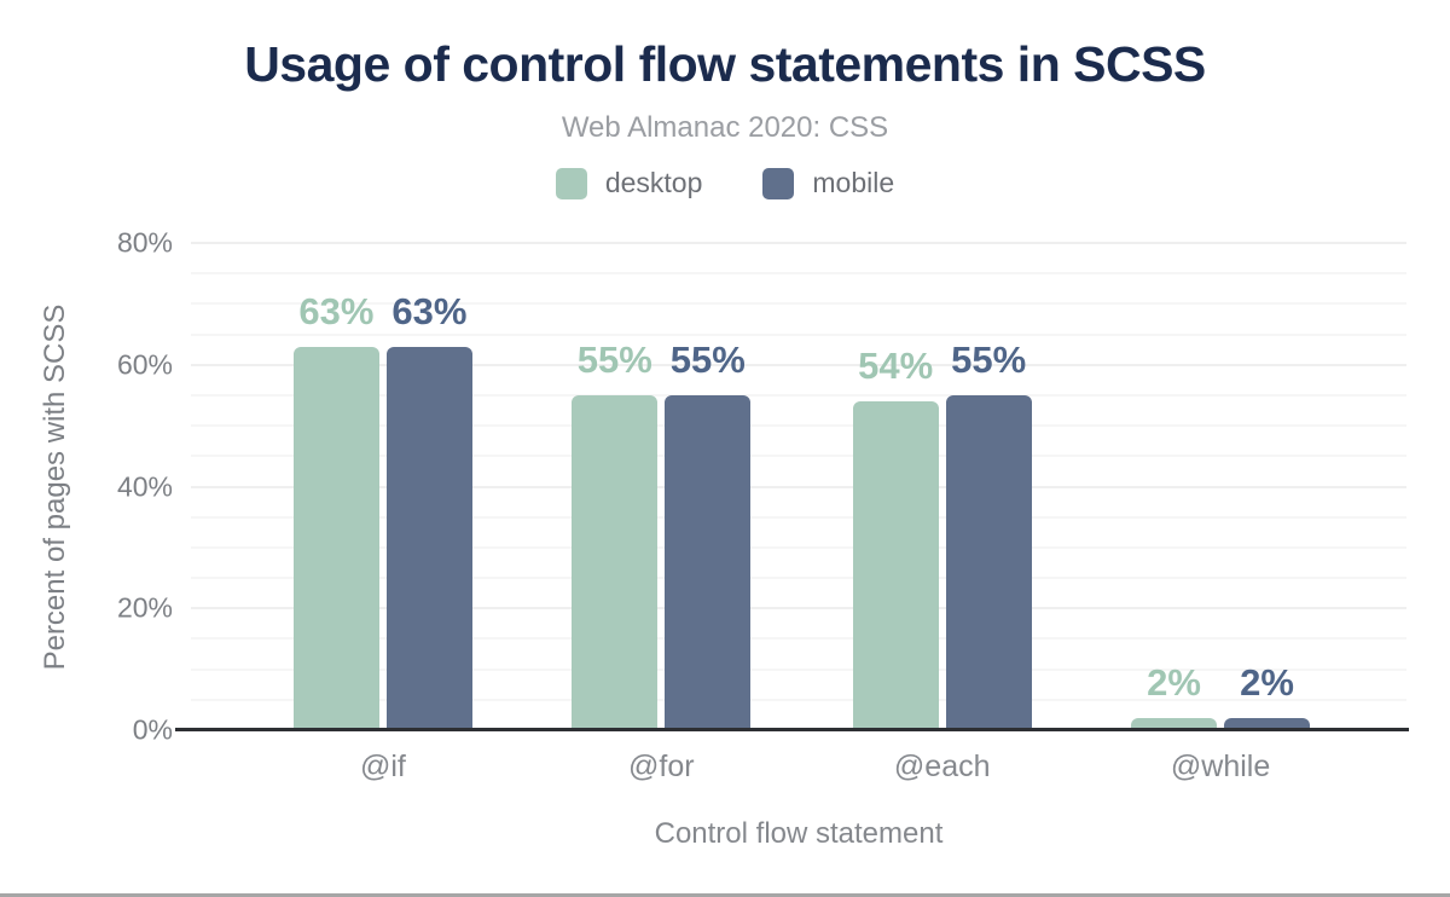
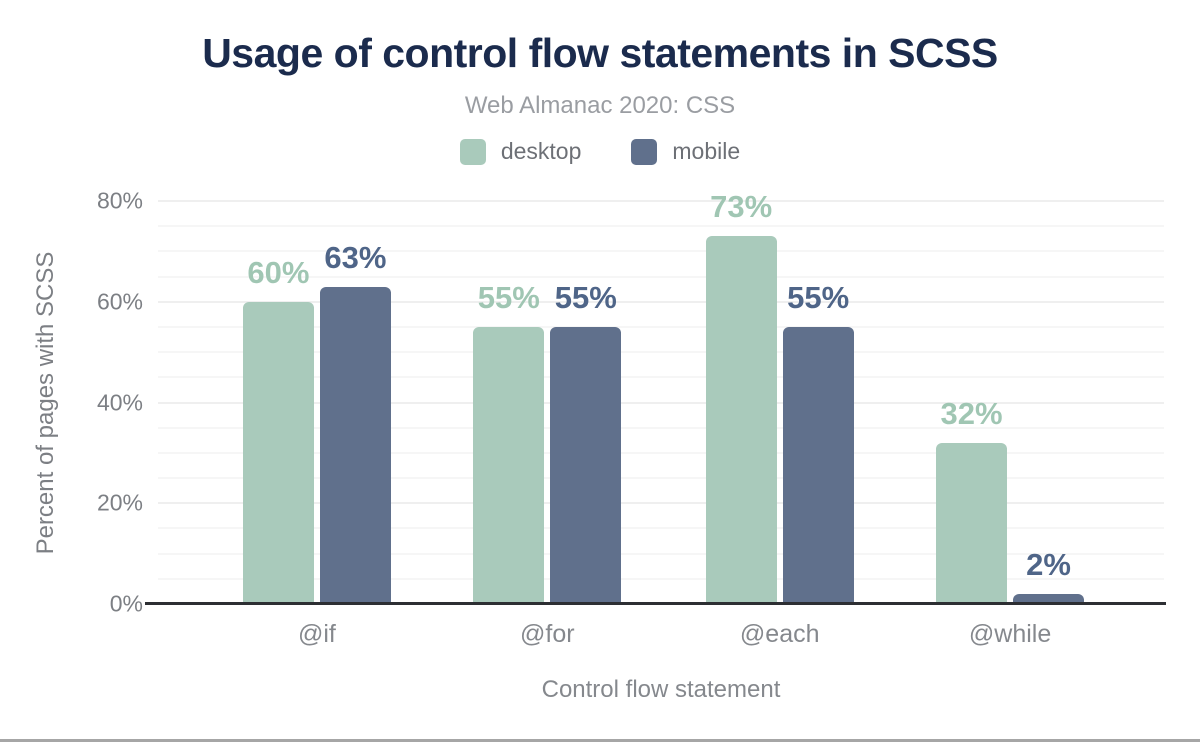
desktop/@if: 63% -> 60%
desktop/@each: 54% -> 73%
desktop/@while: 2% -> 32%
